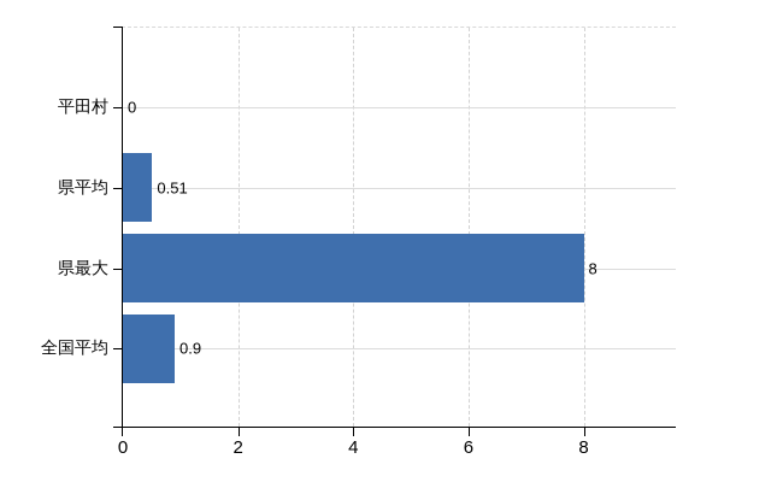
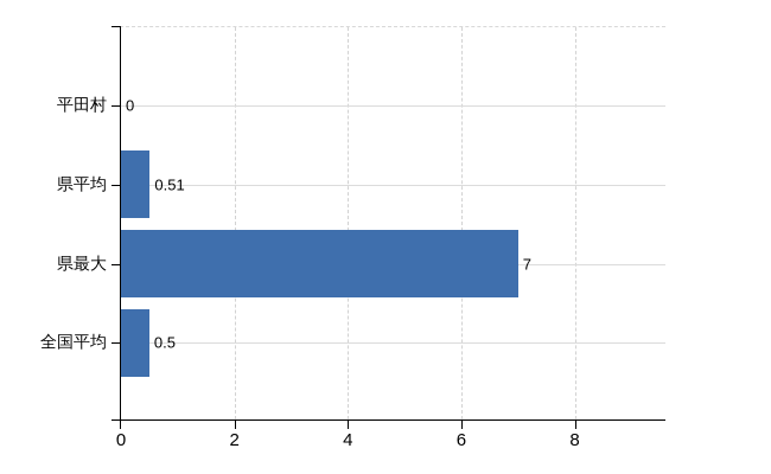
県最大: 8 -> 7
全国平均: 0.9 -> 0.5
